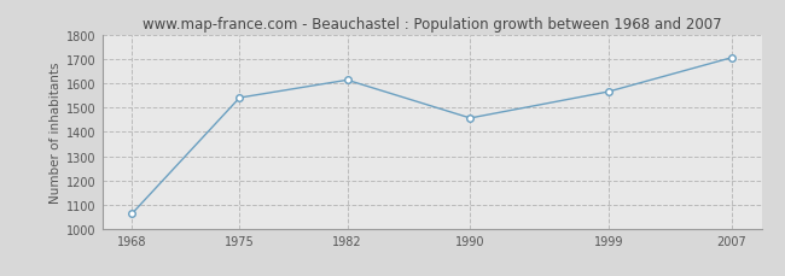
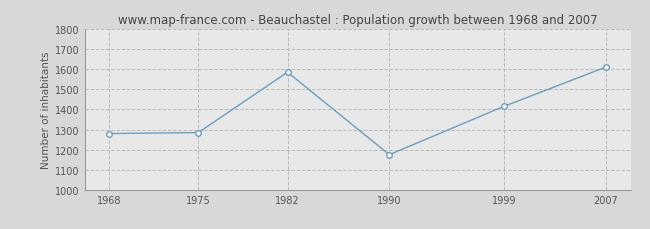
1968: 1063 -> 1280
1975: 1541 -> 1285
1982: 1614 -> 1585
1990: 1457 -> 1175
1999: 1566 -> 1415
2007: 1706 -> 1610
